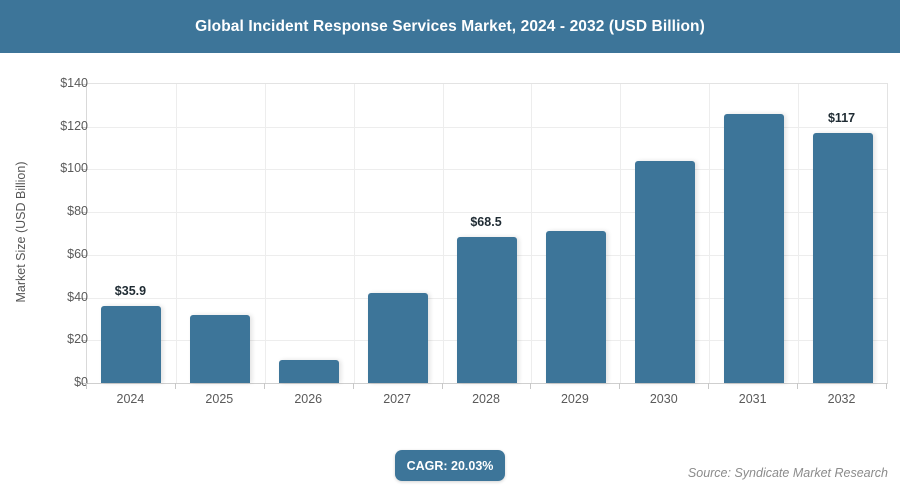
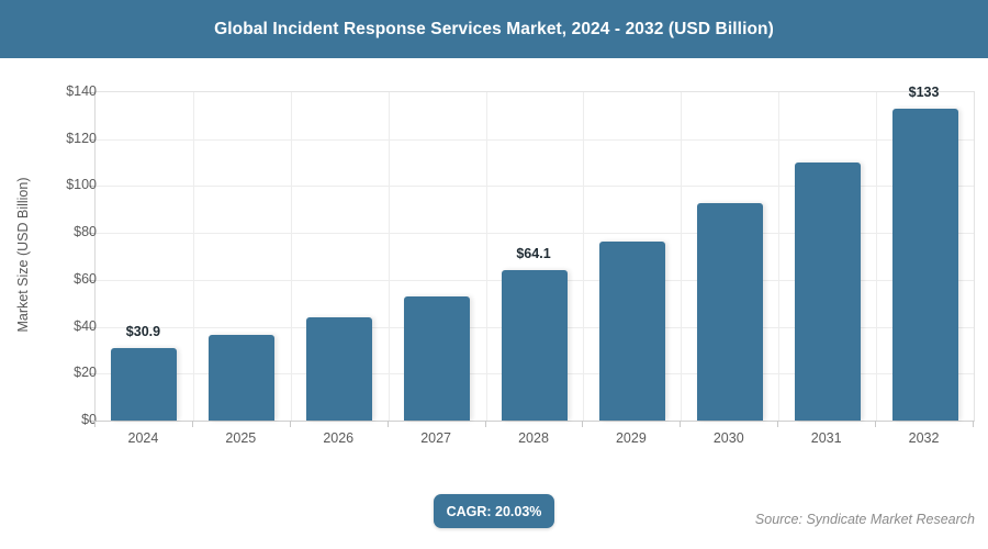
2024: $35.9 -> $30.9
2025: $32 -> $37
2026: $11 -> $44
2027: $42 -> $53
2028: $68.5 -> $64.1
2029: $71 -> $76
2030: $104 -> $93
2031: $126 -> $110
2032: $117 -> $133
